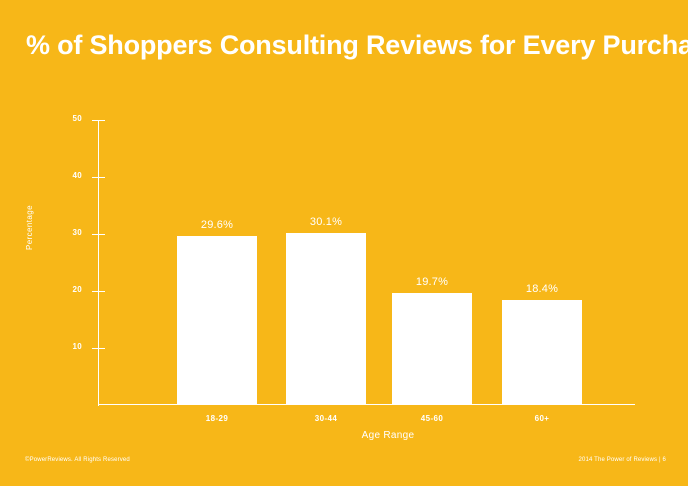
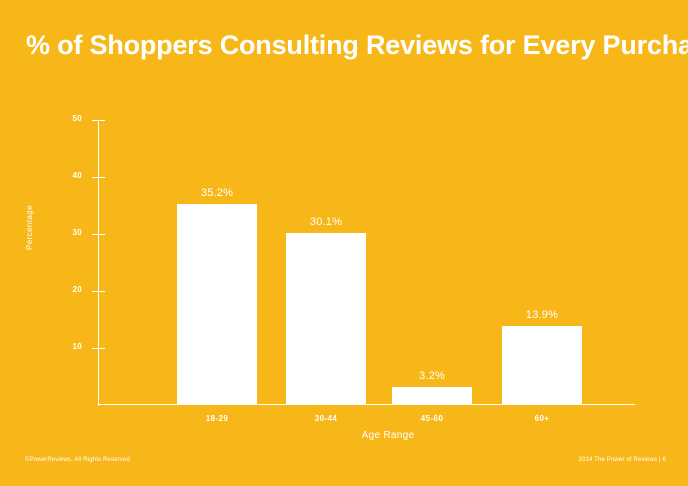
18-29: 29.6% -> 35.2%
45-60: 19.7% -> 3.2%
60+: 18.4% -> 13.9%
